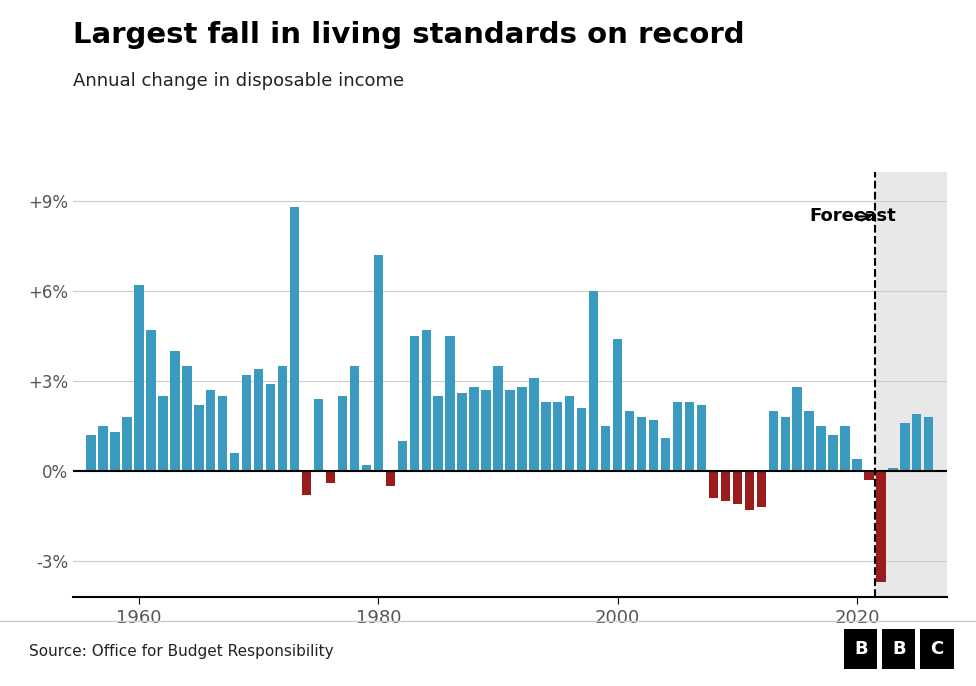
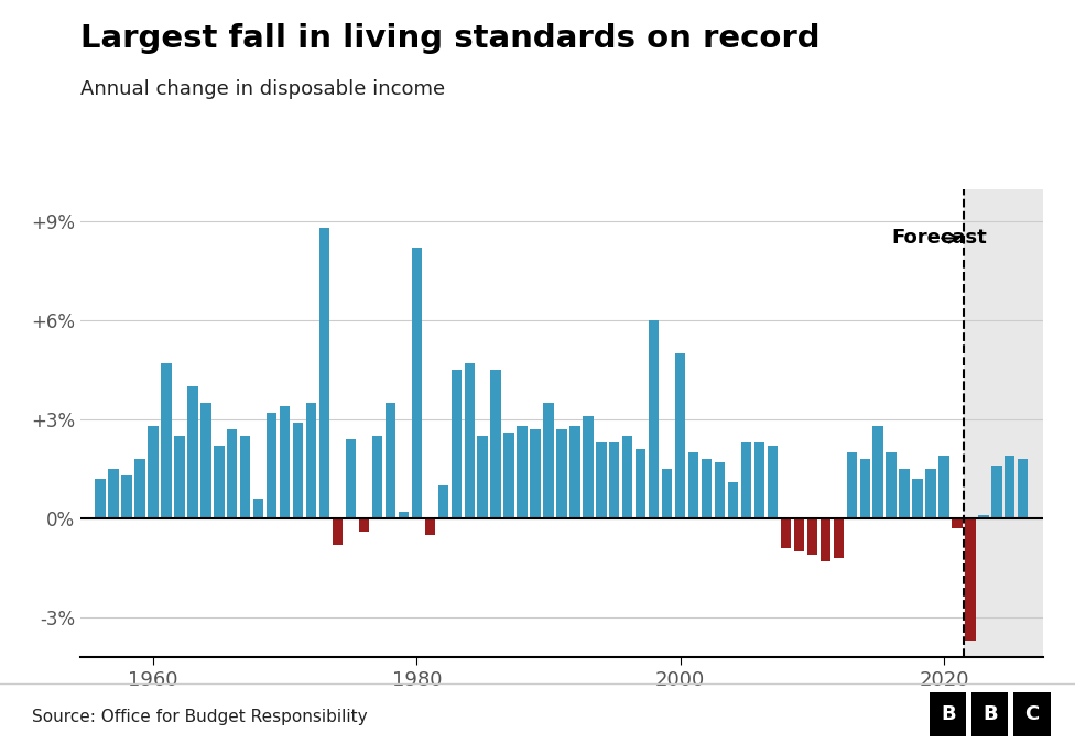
1960: 6.2% -> 2.8%
1980: 7.2% -> 8.2%
2000: 4.4% -> 5.0%
2020: 0.4% -> 1.9%
